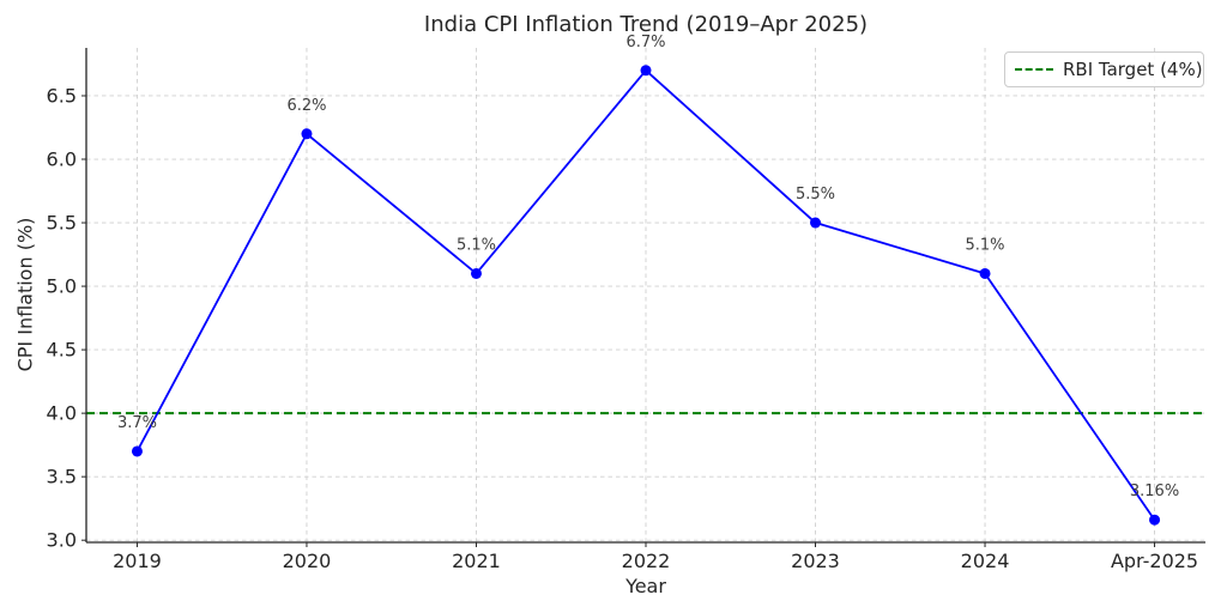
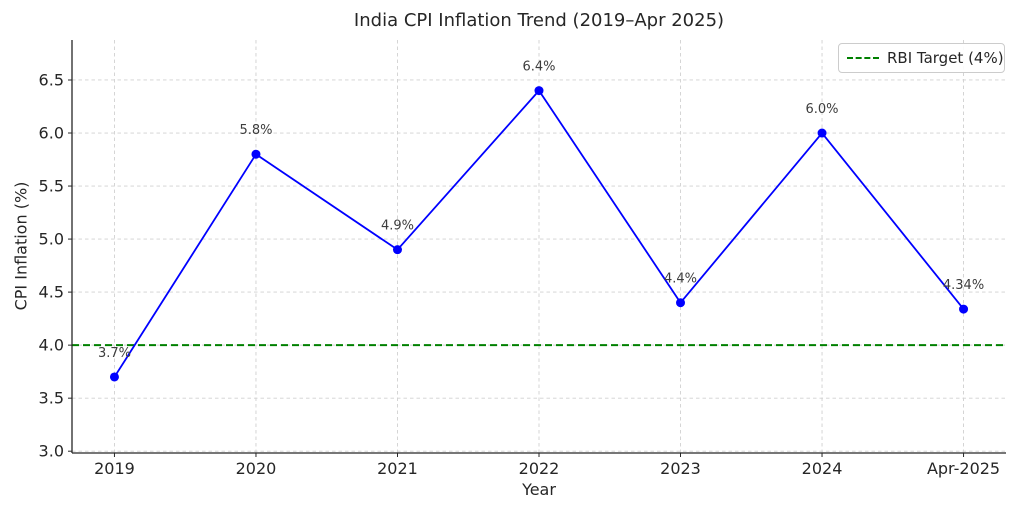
2020: 6.2% -> 5.8%
2021: 5.1% -> 4.9%
2022: 6.7% -> 6.4%
2023: 5.5% -> 4.4%
2024: 5.1% -> 6.0%
Apr-2025: 3.16% -> 4.34%
